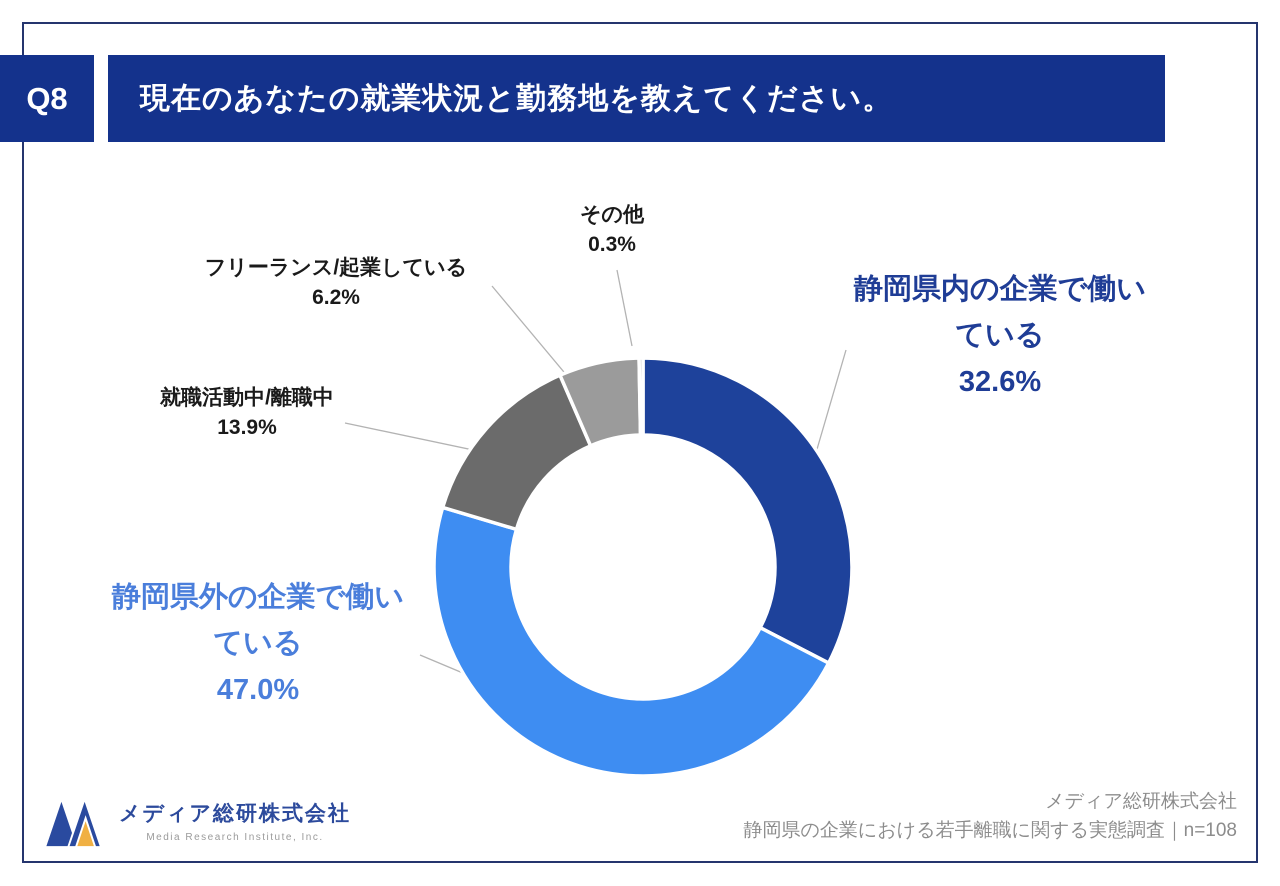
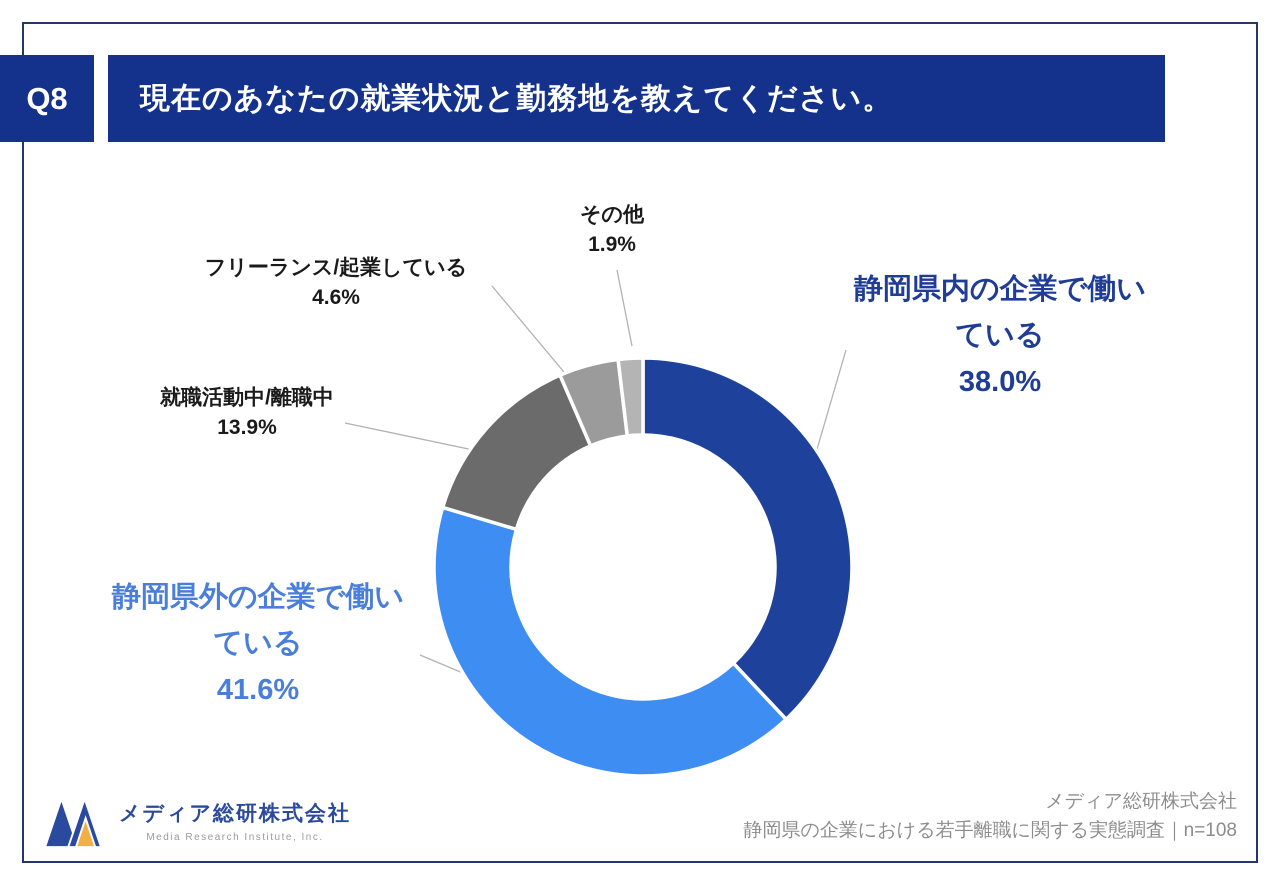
静岡県内の企業で働いている: 32.6% -> 38.0%
静岡県外の企業で働いている: 47.0% -> 41.6%
フリーランス/起業している: 6.2% -> 4.6%
その他: 0.3% -> 1.9%
